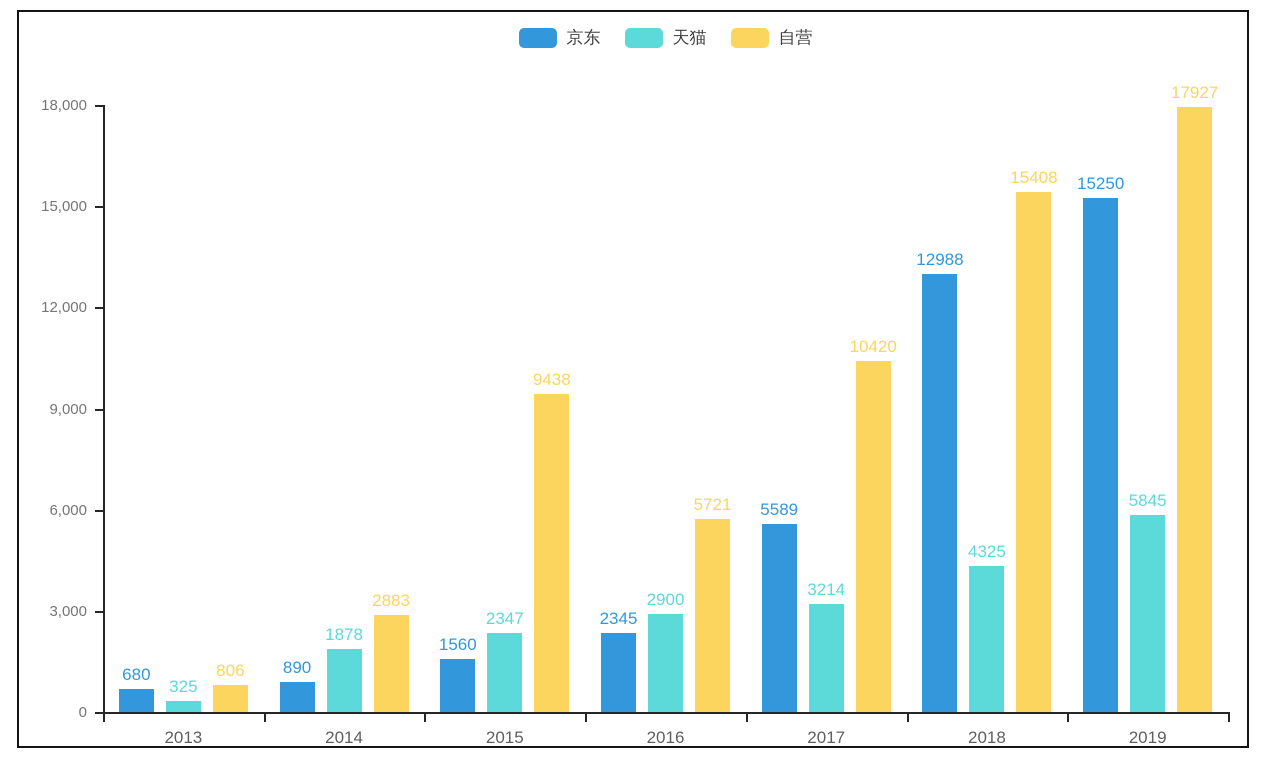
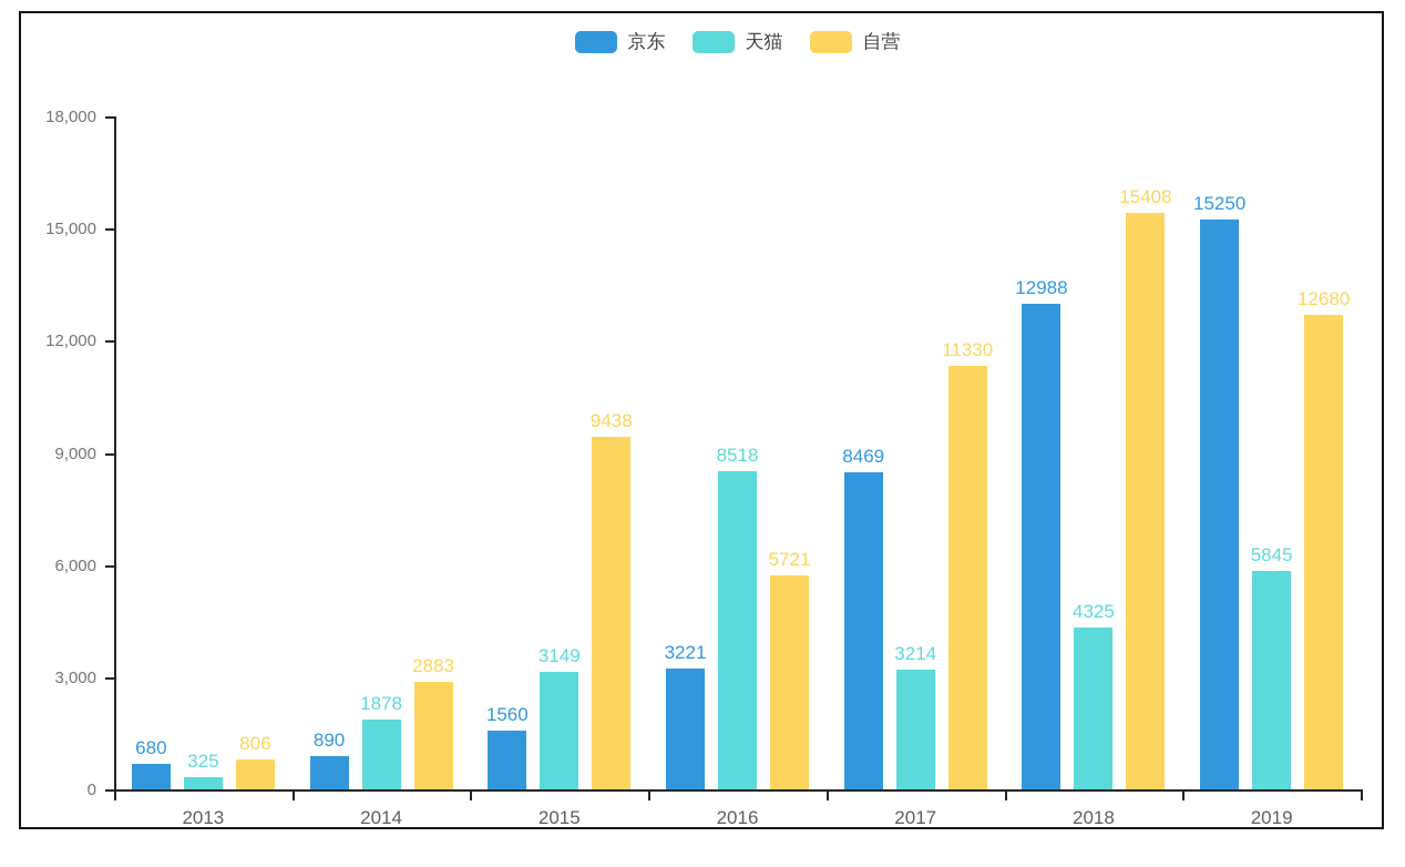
天猫/2015: 2347 -> 3149
京东/2016: 2345 -> 3221
天猫/2016: 2900 -> 8518
京东/2017: 5589 -> 8469
自营/2017: 10420 -> 11330
自营/2019: 17927 -> 12680
